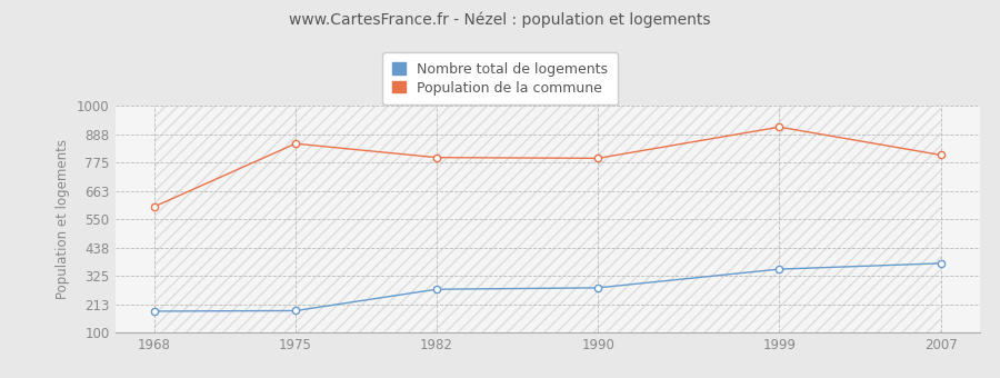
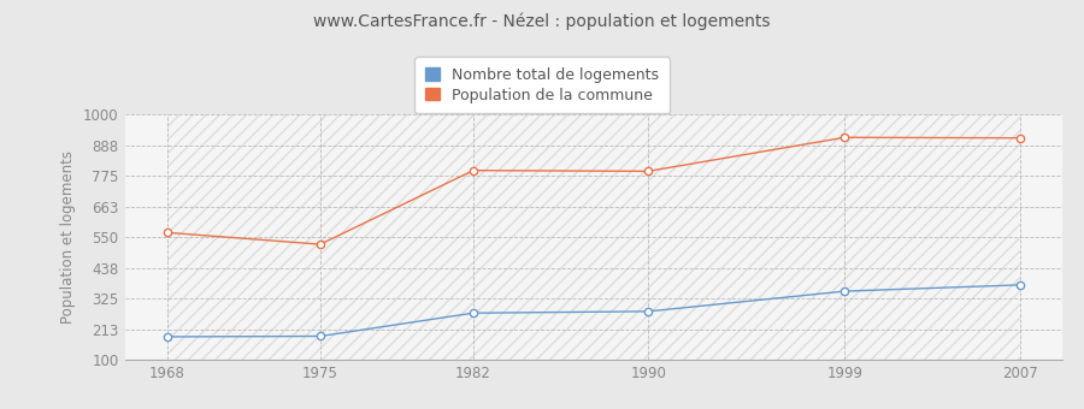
Population de la commune/1968: 600 -> 567
Population de la commune/1975: 850 -> 524
Population de la commune/2007: 805 -> 914
